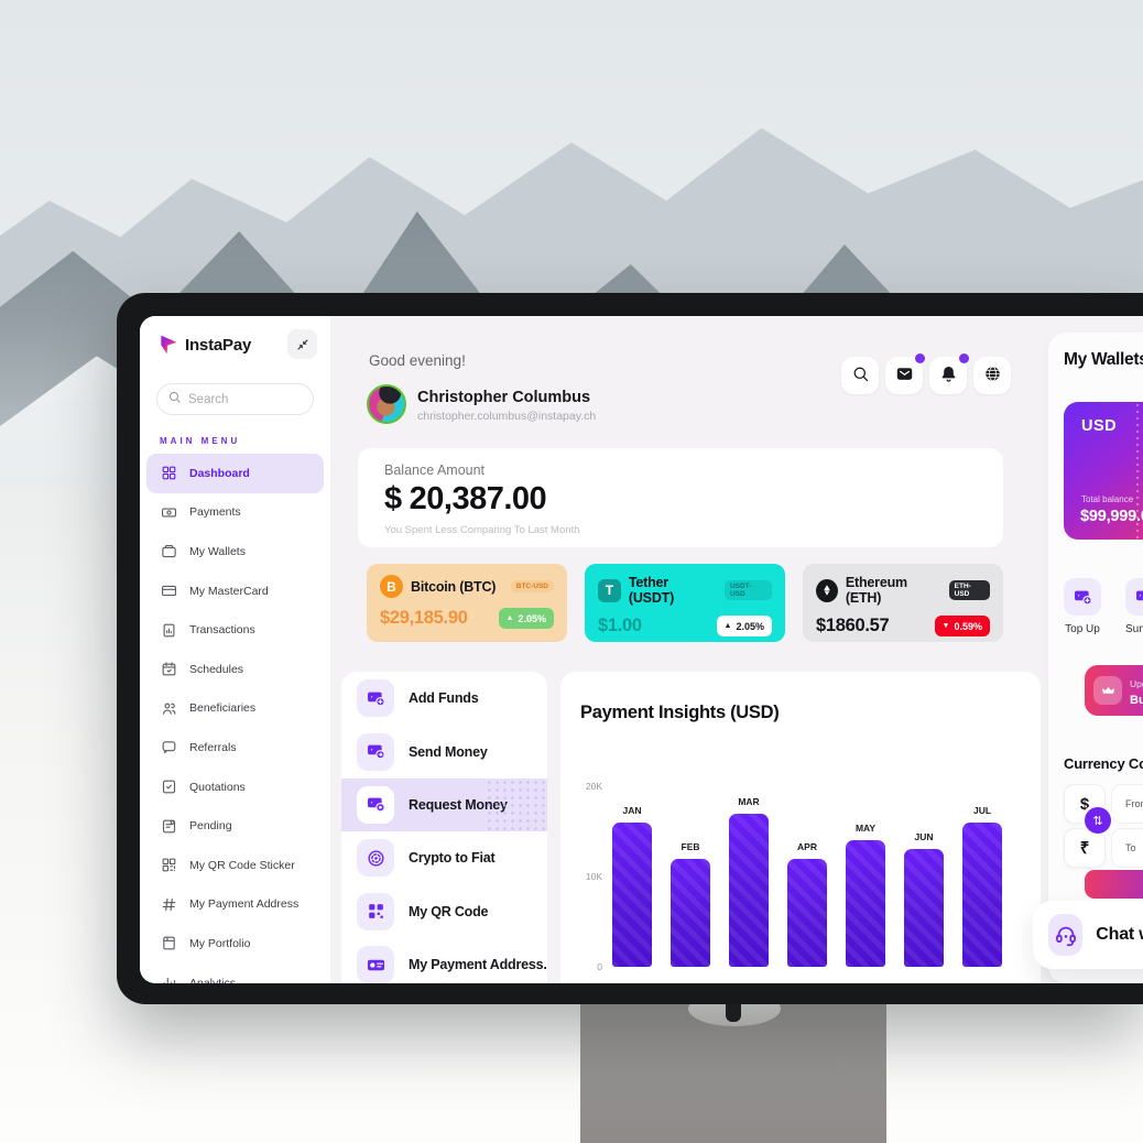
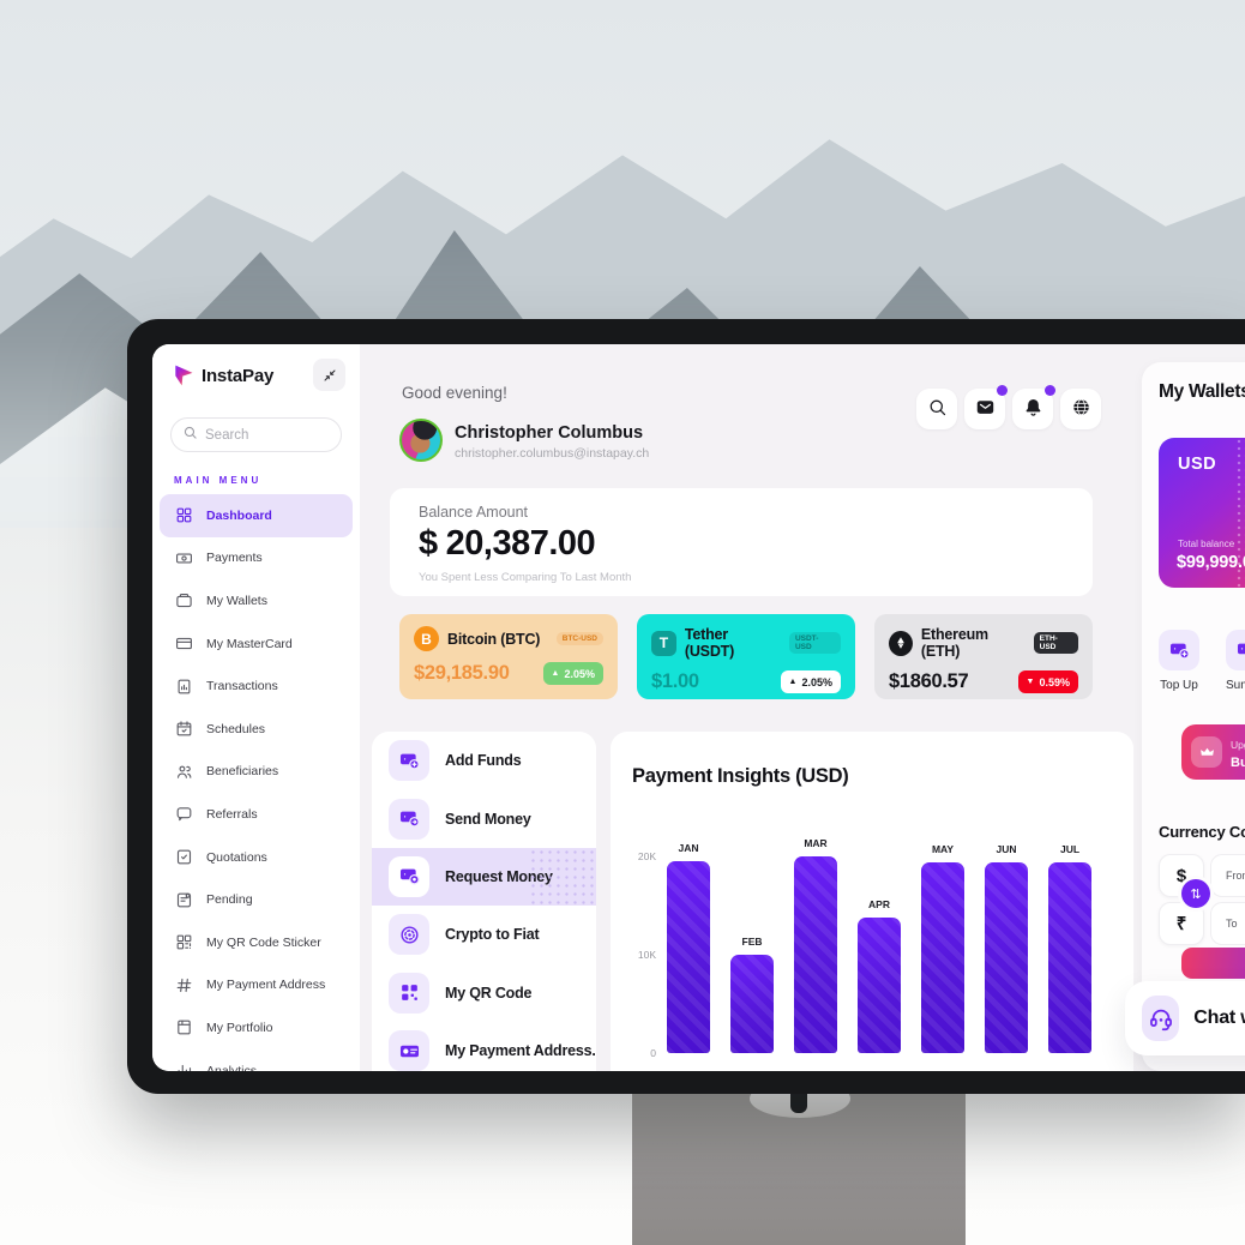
JAN: 16K -> 20K
FEB: 12K -> 10K
MAR: 17K -> 20K
APR: 12K -> 14K
MAY: 14K -> 19K
JUN: 13K -> 19K
JUL: 16K -> 19K
